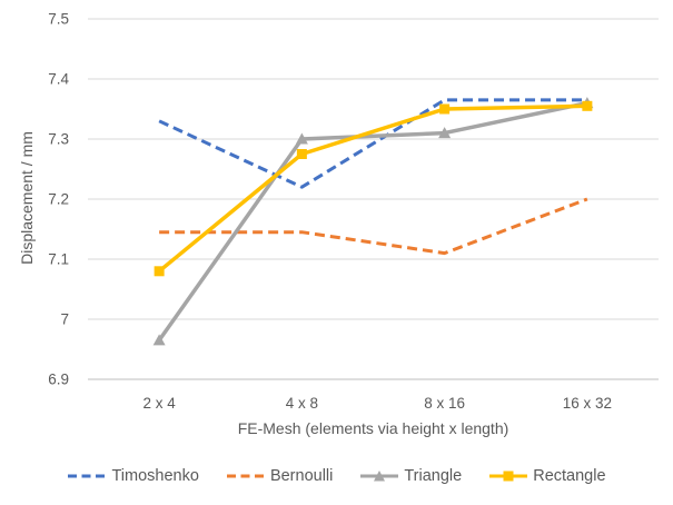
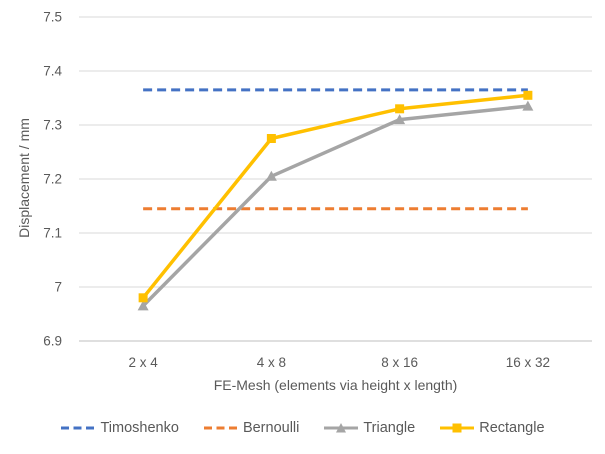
Timoshenko/2 x 4: 7.33 -> 7.37
Rectangle/2 x 4: 7.08 -> 6.98
Timoshenko/4 x 8: 7.22 -> 7.37
Triangle/4 x 8: 7.30 -> 7.21
Bernoulli/8 x 16: 7.11 -> 7.14
Rectangle/8 x 16: 7.35 -> 7.33
Bernoulli/16 x 32: 7.20 -> 7.14
Triangle/16 x 32: 7.36 -> 7.33
